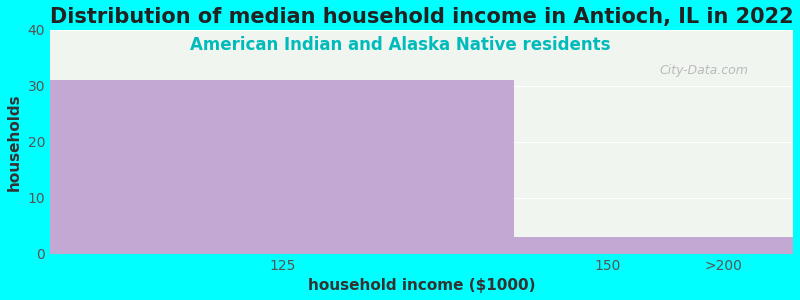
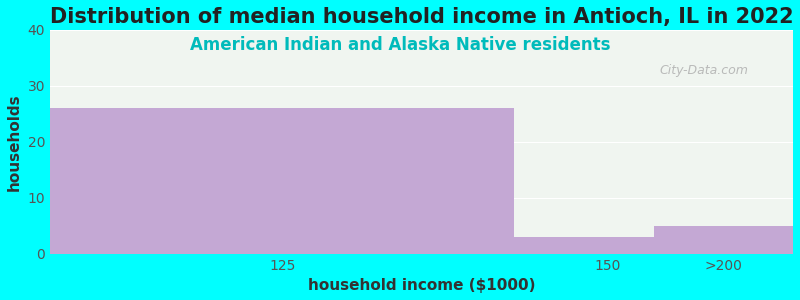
125: 31 -> 26
>200: 3 -> 5
